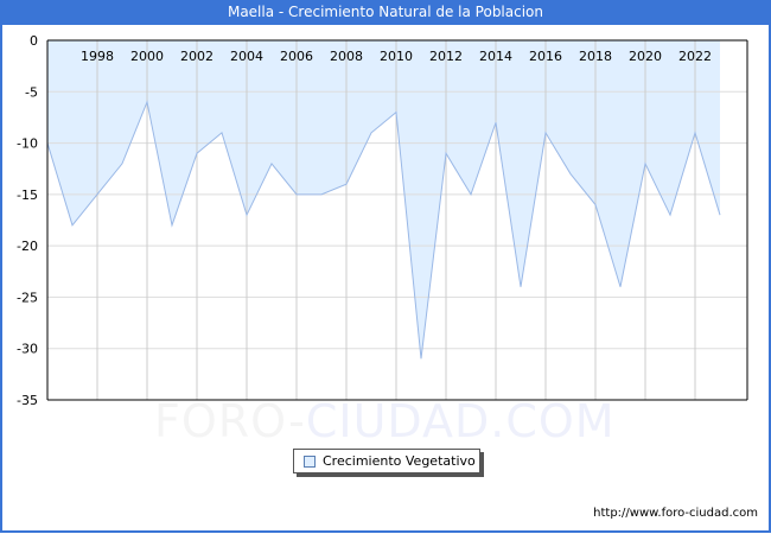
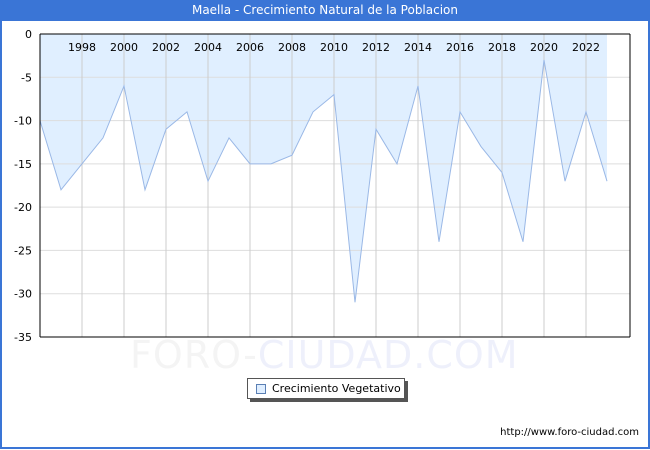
2014: -8 -> -6
2020: -12 -> -3
